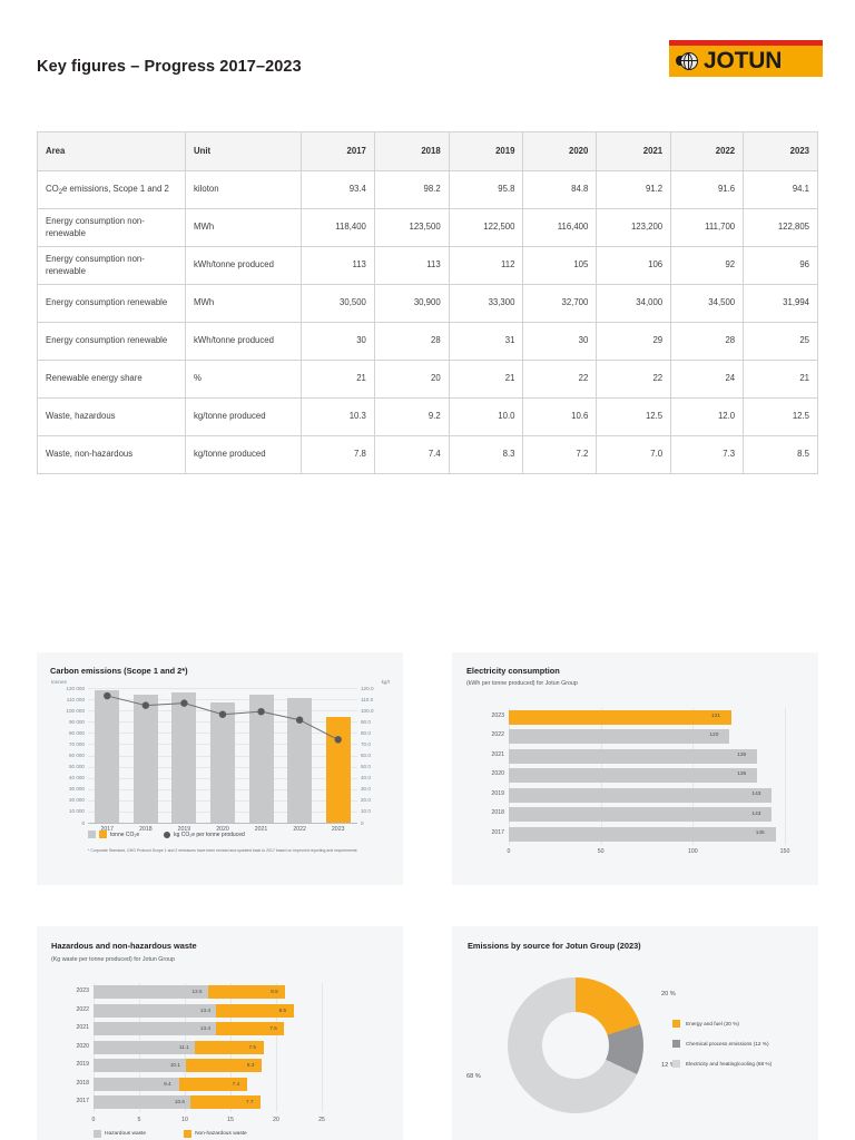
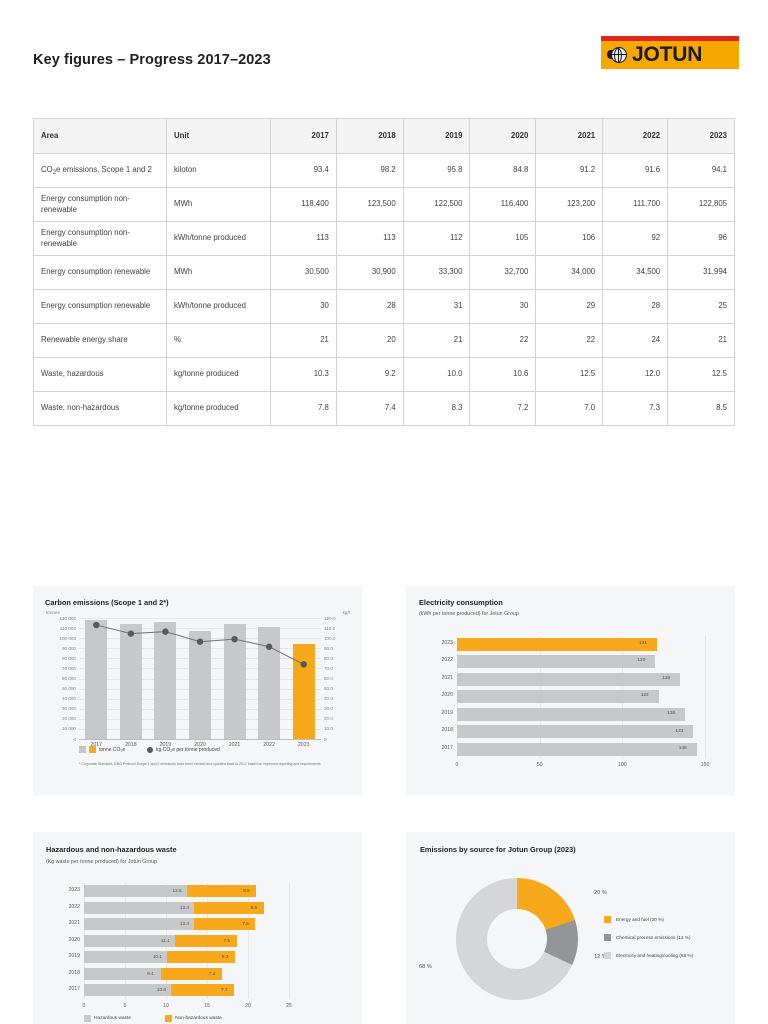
Electricity consumption/2020: 135 -> 122
Electricity consumption/2019: 143 -> 138
